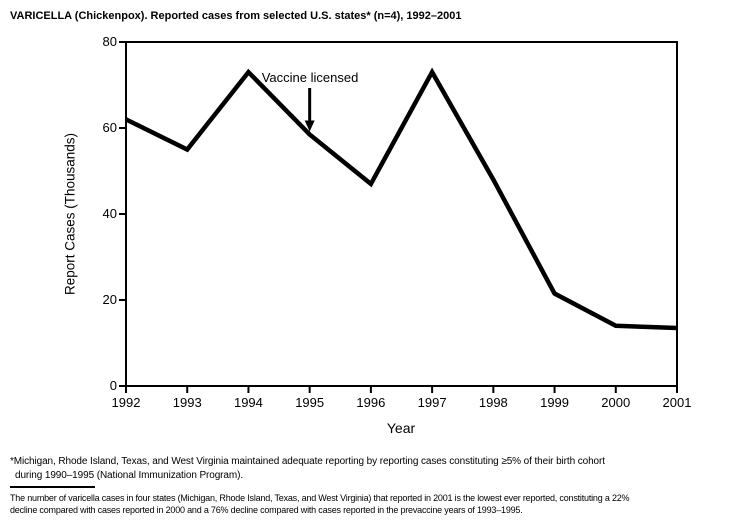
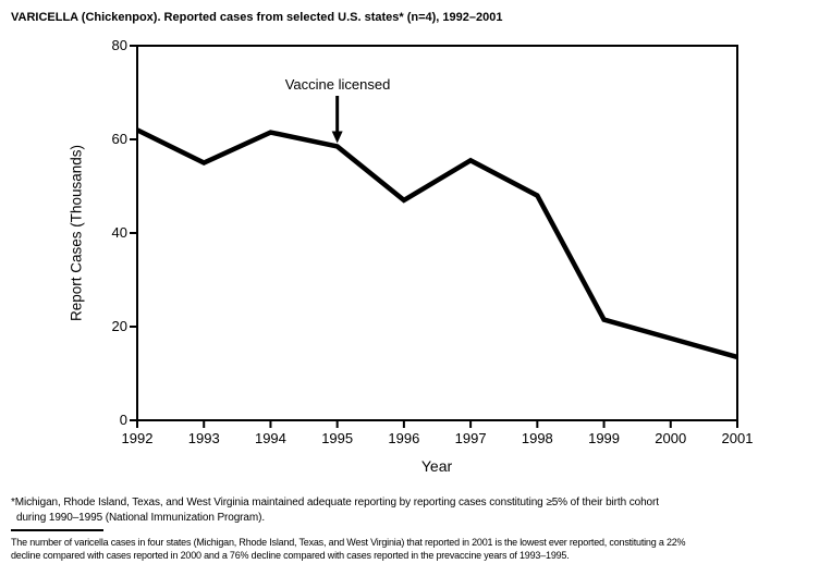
1994: 73 -> 62
1997: 73 -> 56
2000: 14 -> 18
